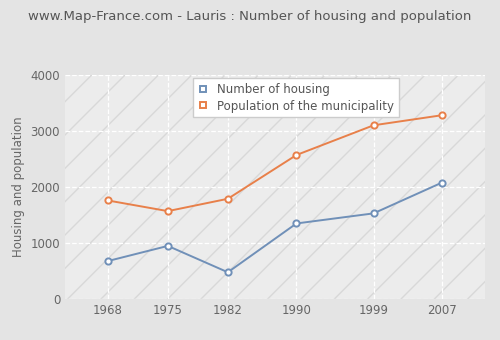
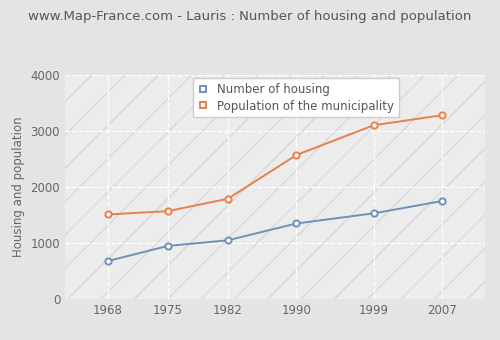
Population of the municipality/1968: 1760 -> 1510
Number of housing/1982: 480 -> 1050
Number of housing/2007: 2080 -> 1750
